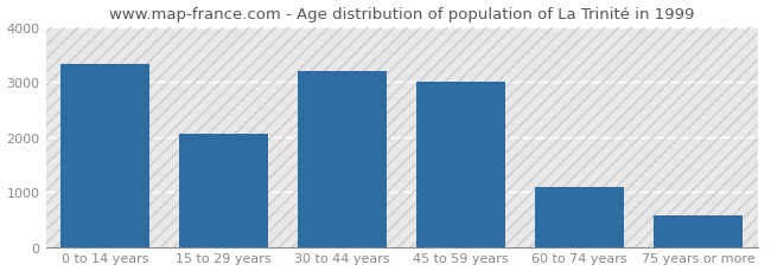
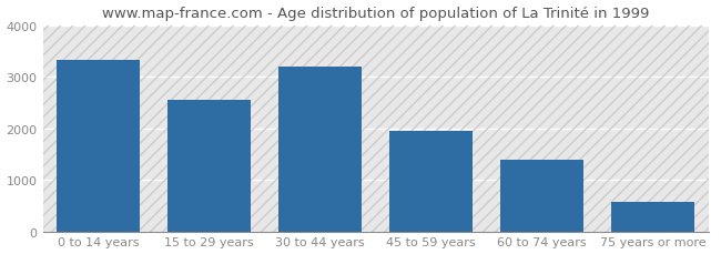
15 to 29 years: 2050 -> 2550
45 to 59 years: 3000 -> 1960
60 to 74 years: 1100 -> 1400
